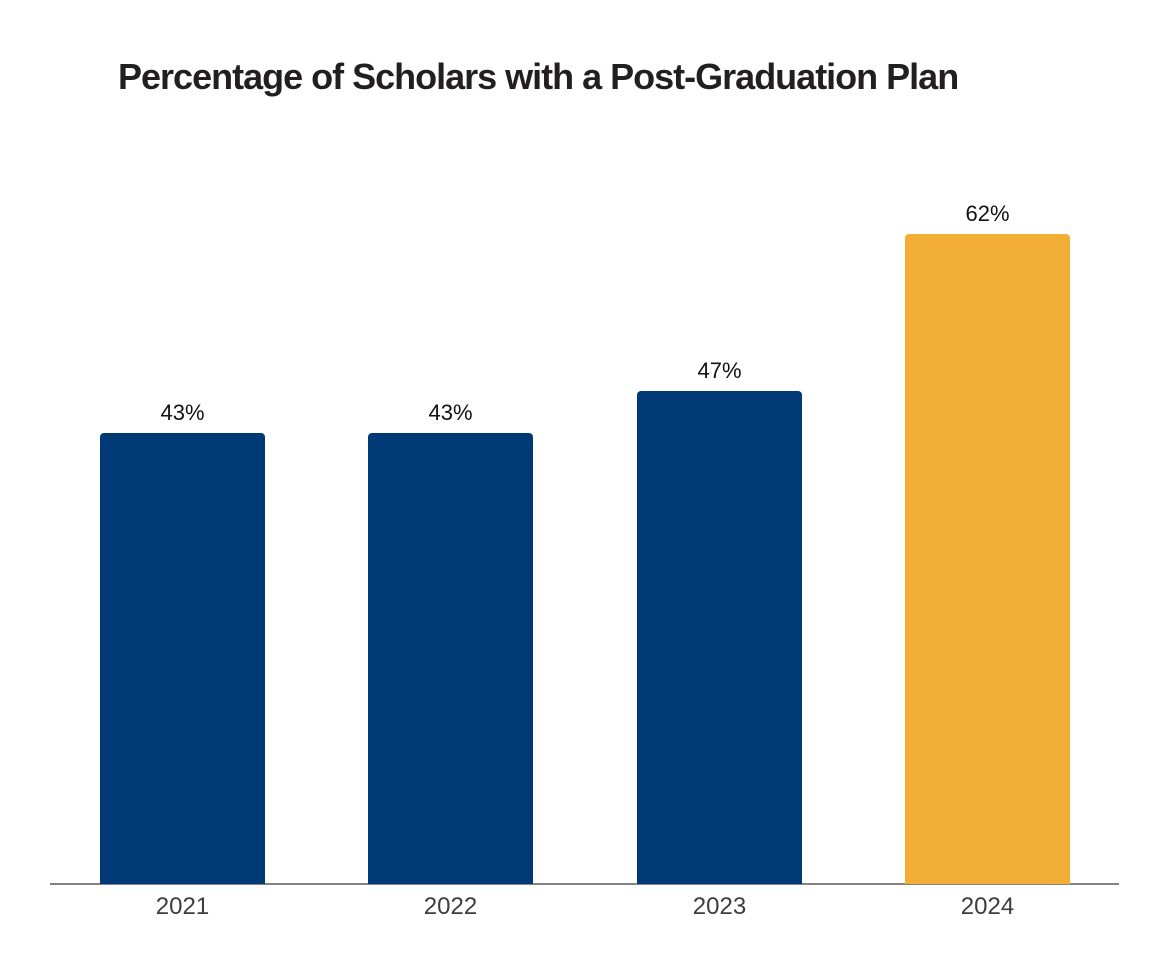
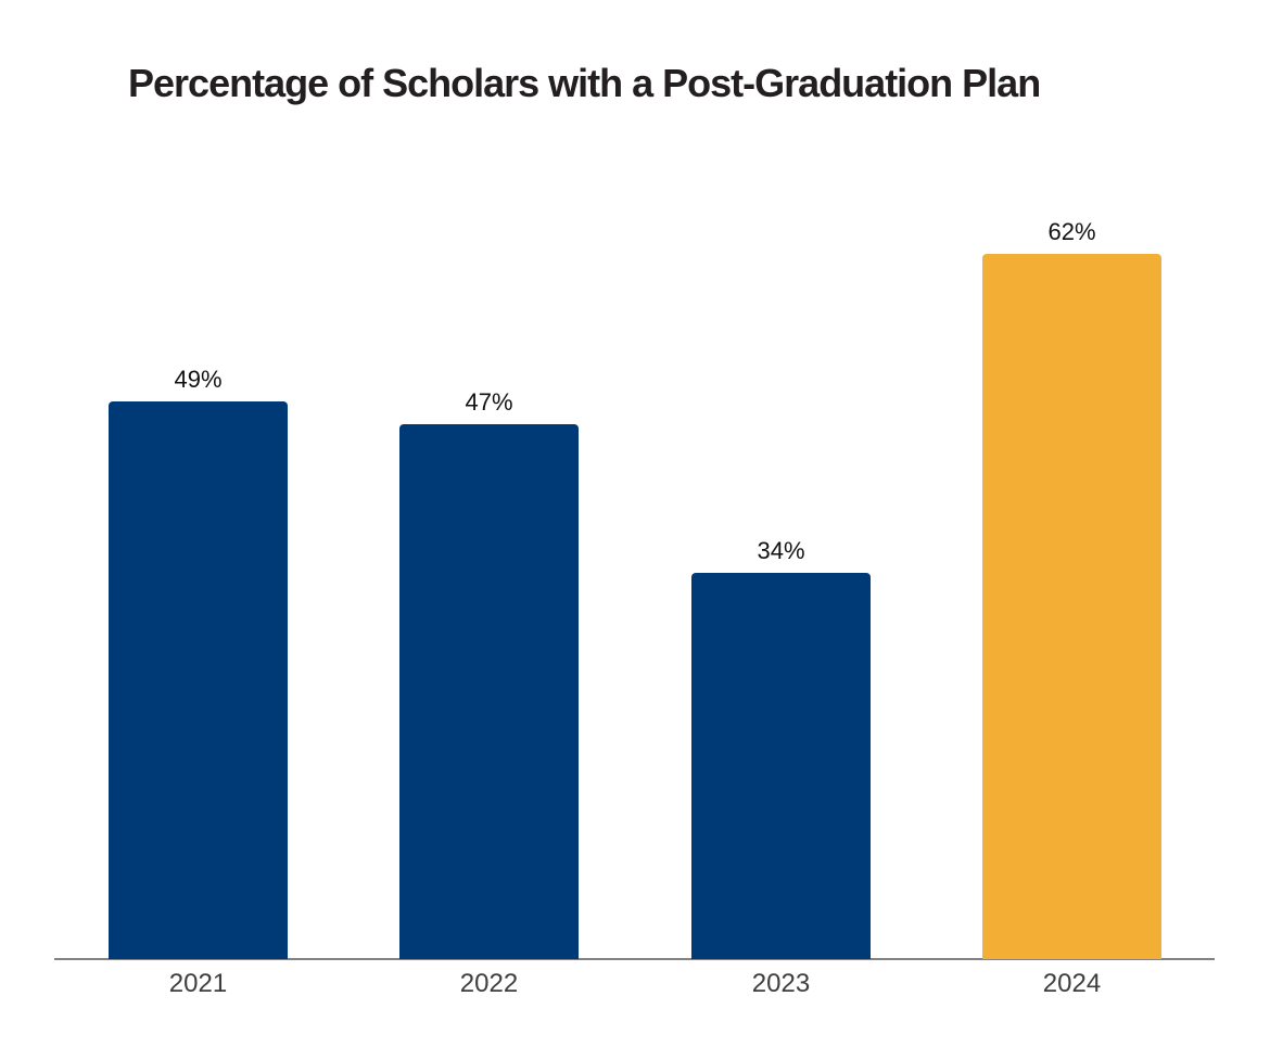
2021: 43% -> 49%
2022: 43% -> 47%
2023: 47% -> 34%
